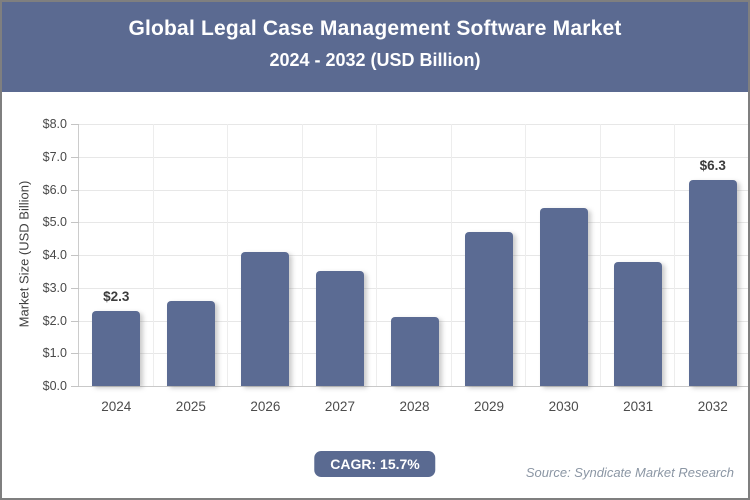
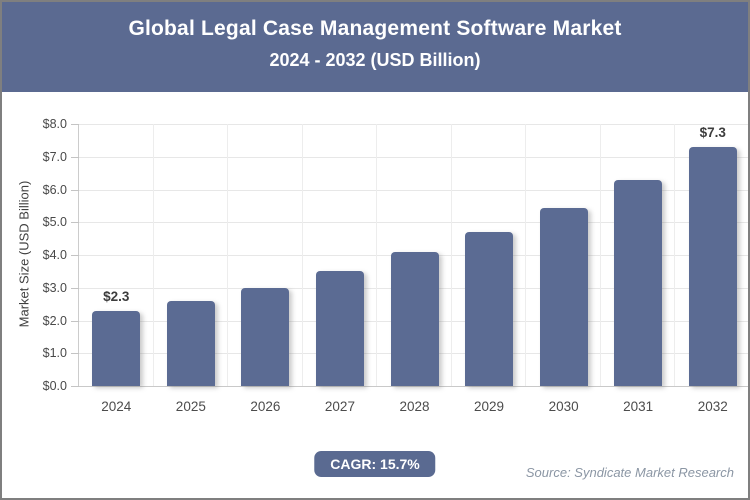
2026: $4.1 -> $3.0
2028: $2.1 -> $4.1
2031: $3.8 -> $6.3
2032: $6.3 -> $7.3
